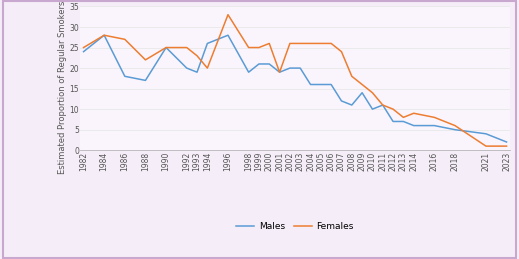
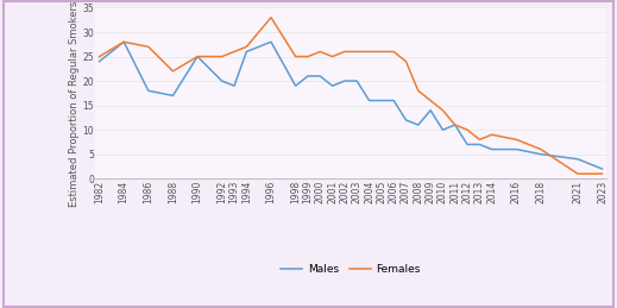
Females/1993: 23 -> 26
Females/1994: 20 -> 27
Females/2001: 19 -> 25
